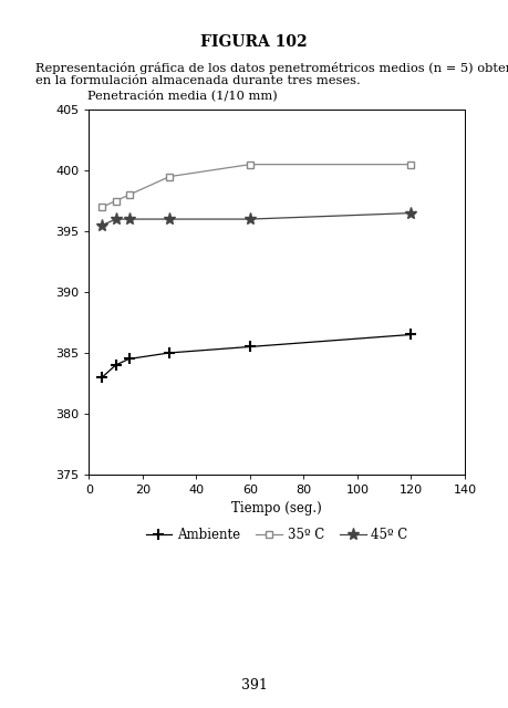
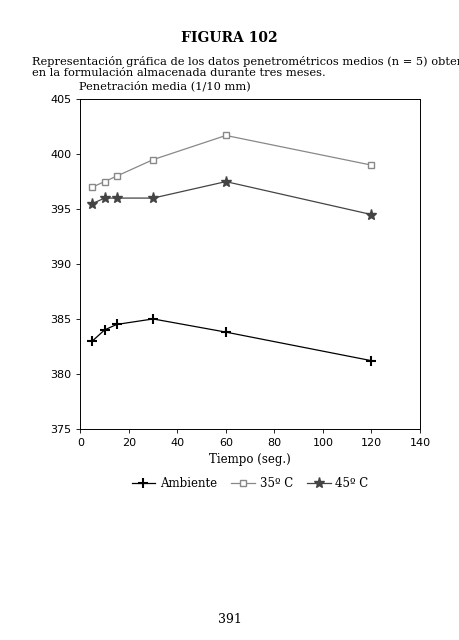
Ambiente/60: 385.5 -> 383.8
35º C/60: 400.5 -> 401.7
45º C/60: 396.0 -> 397.5
Ambiente/120: 386.5 -> 381.2
35º C/120: 400.5 -> 399.0
45º C/120: 396.5 -> 394.5
